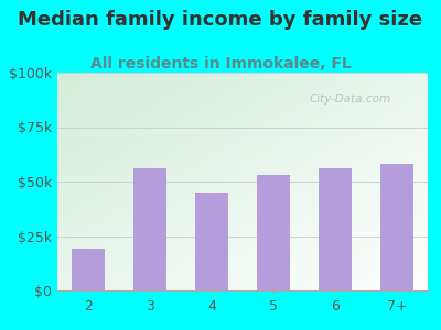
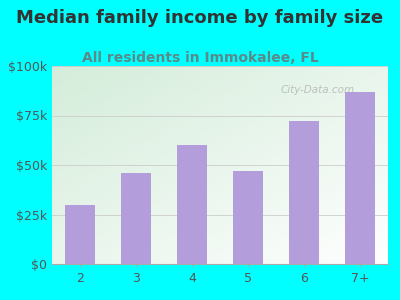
2: $19k -> $30k
3: $56k -> $46k
4: $45k -> $60k
5: $53k -> $47k
6: $56k -> $72k
7+: $58k -> $87k
